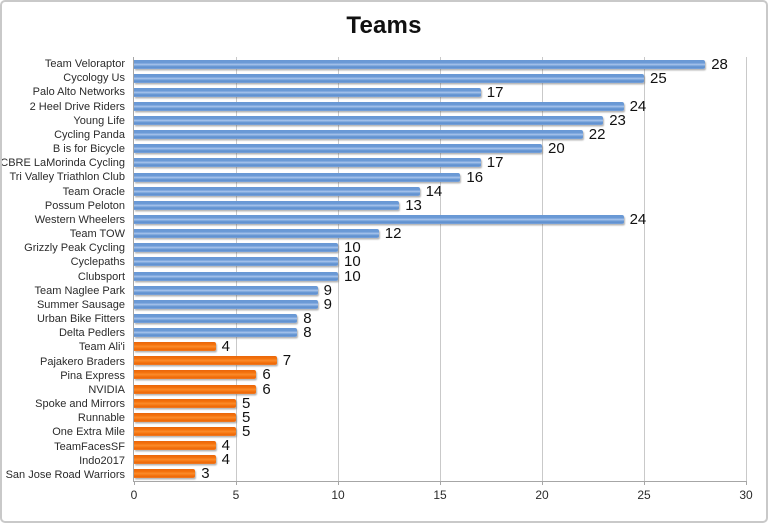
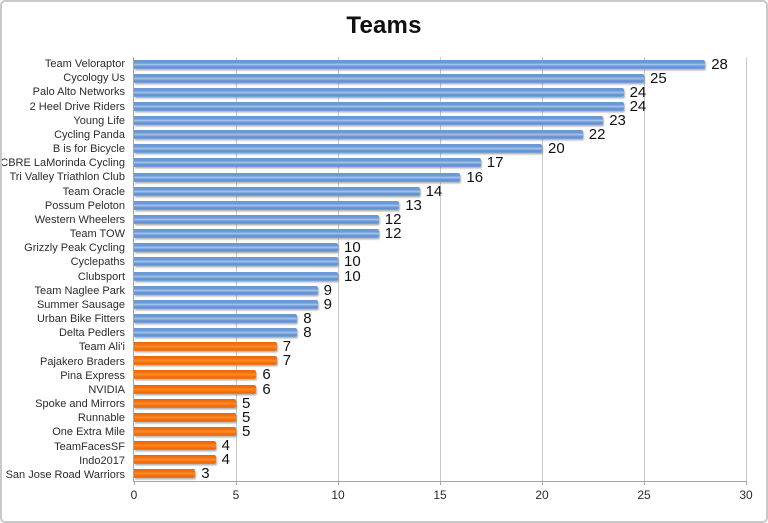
Palo Alto Networks: 17 -> 24
Western Wheelers: 24 -> 12
Team Ali'i: 4 -> 7
